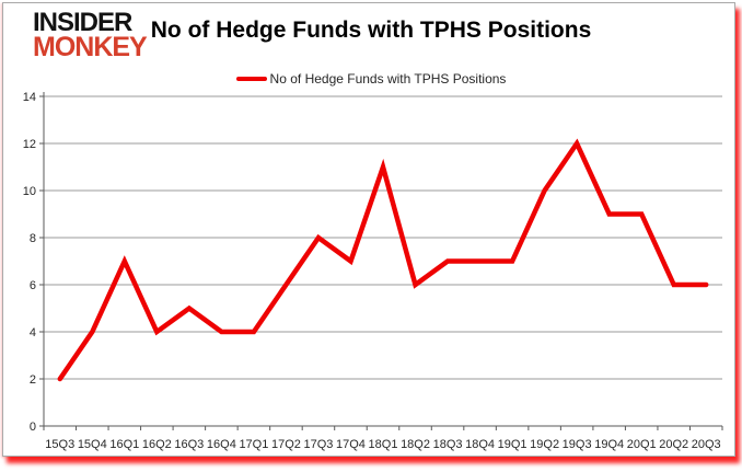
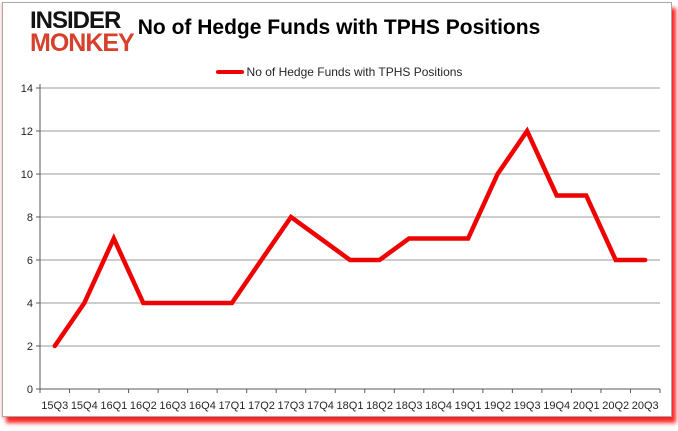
16Q3: 5 -> 4
18Q1: 11 -> 6
